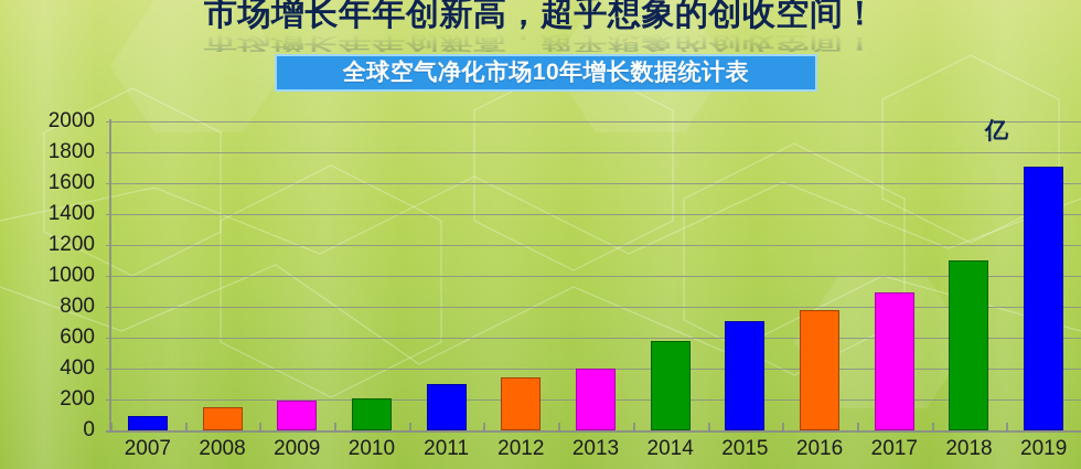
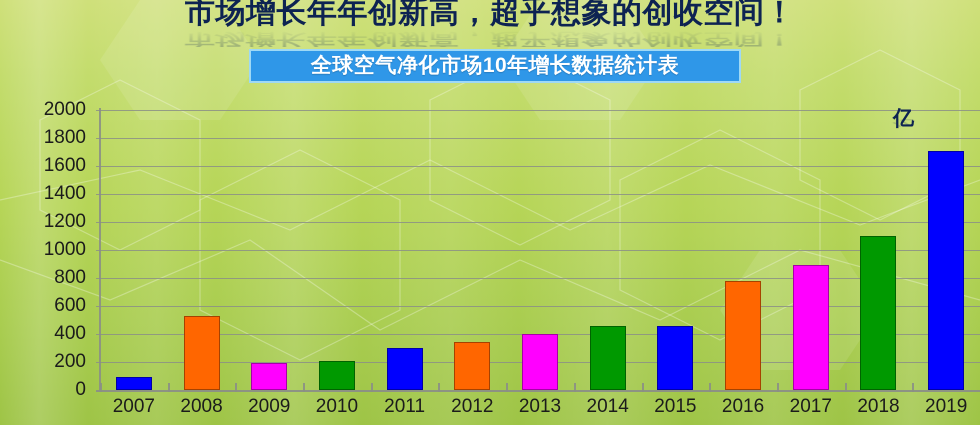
2008: 150 -> 530
2014: 580 -> 460
2015: 700 -> 460
